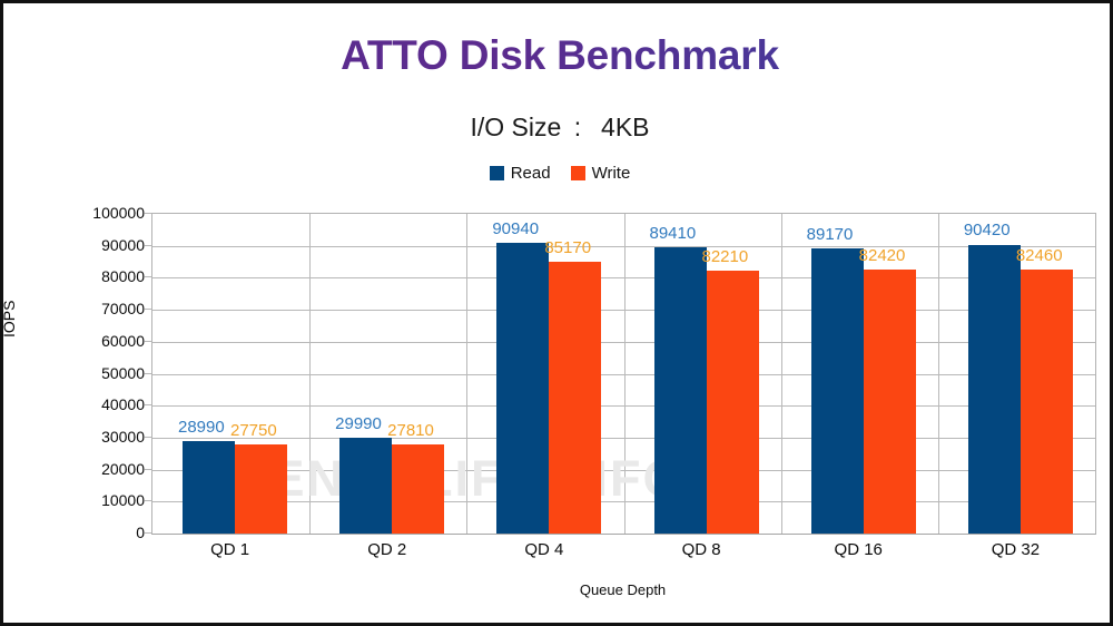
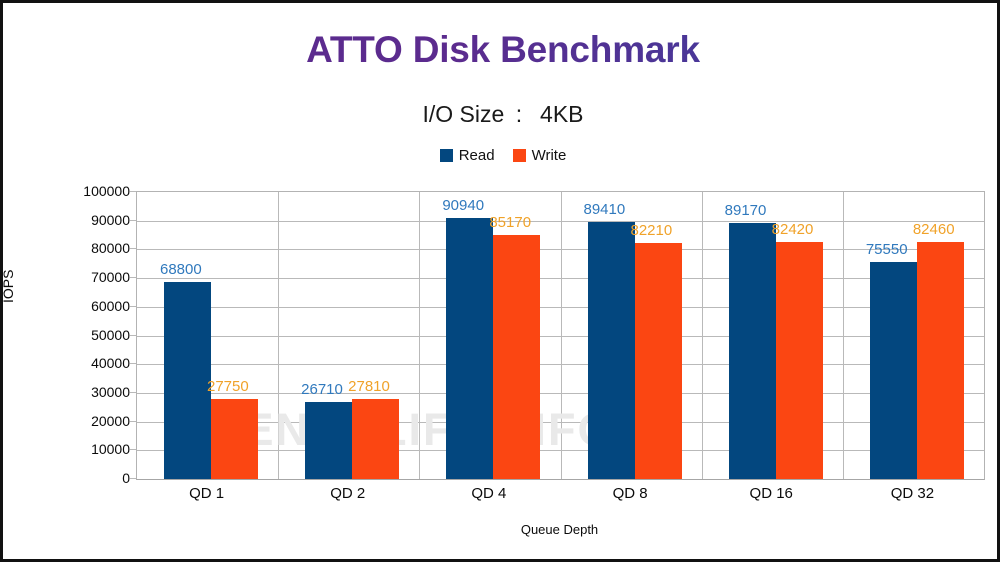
Read/QD 1: 28990 -> 68800
Read/QD 2: 29990 -> 26710
Read/QD 32: 90420 -> 75550
